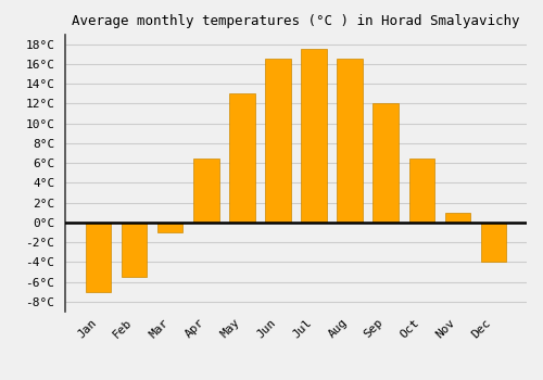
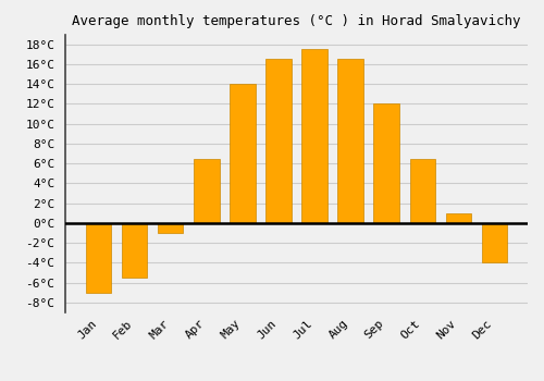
May: 13.0°C -> 14.0°C
